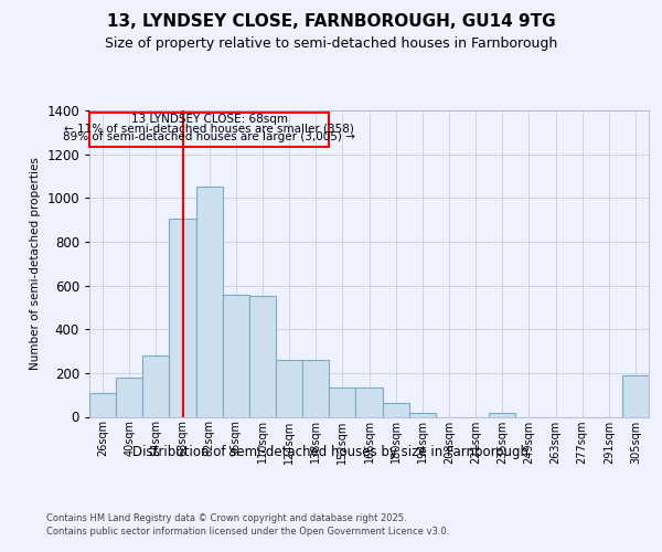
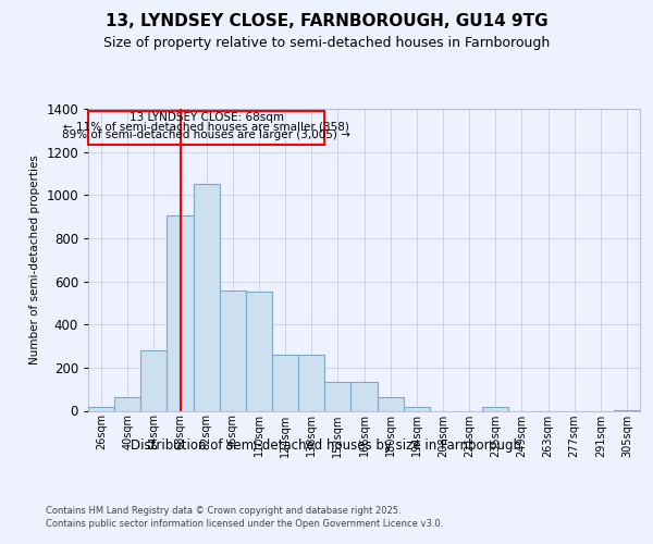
26sqm: 110 -> 20
40sqm: 180 -> 60
305sqm: 190 -> 0
